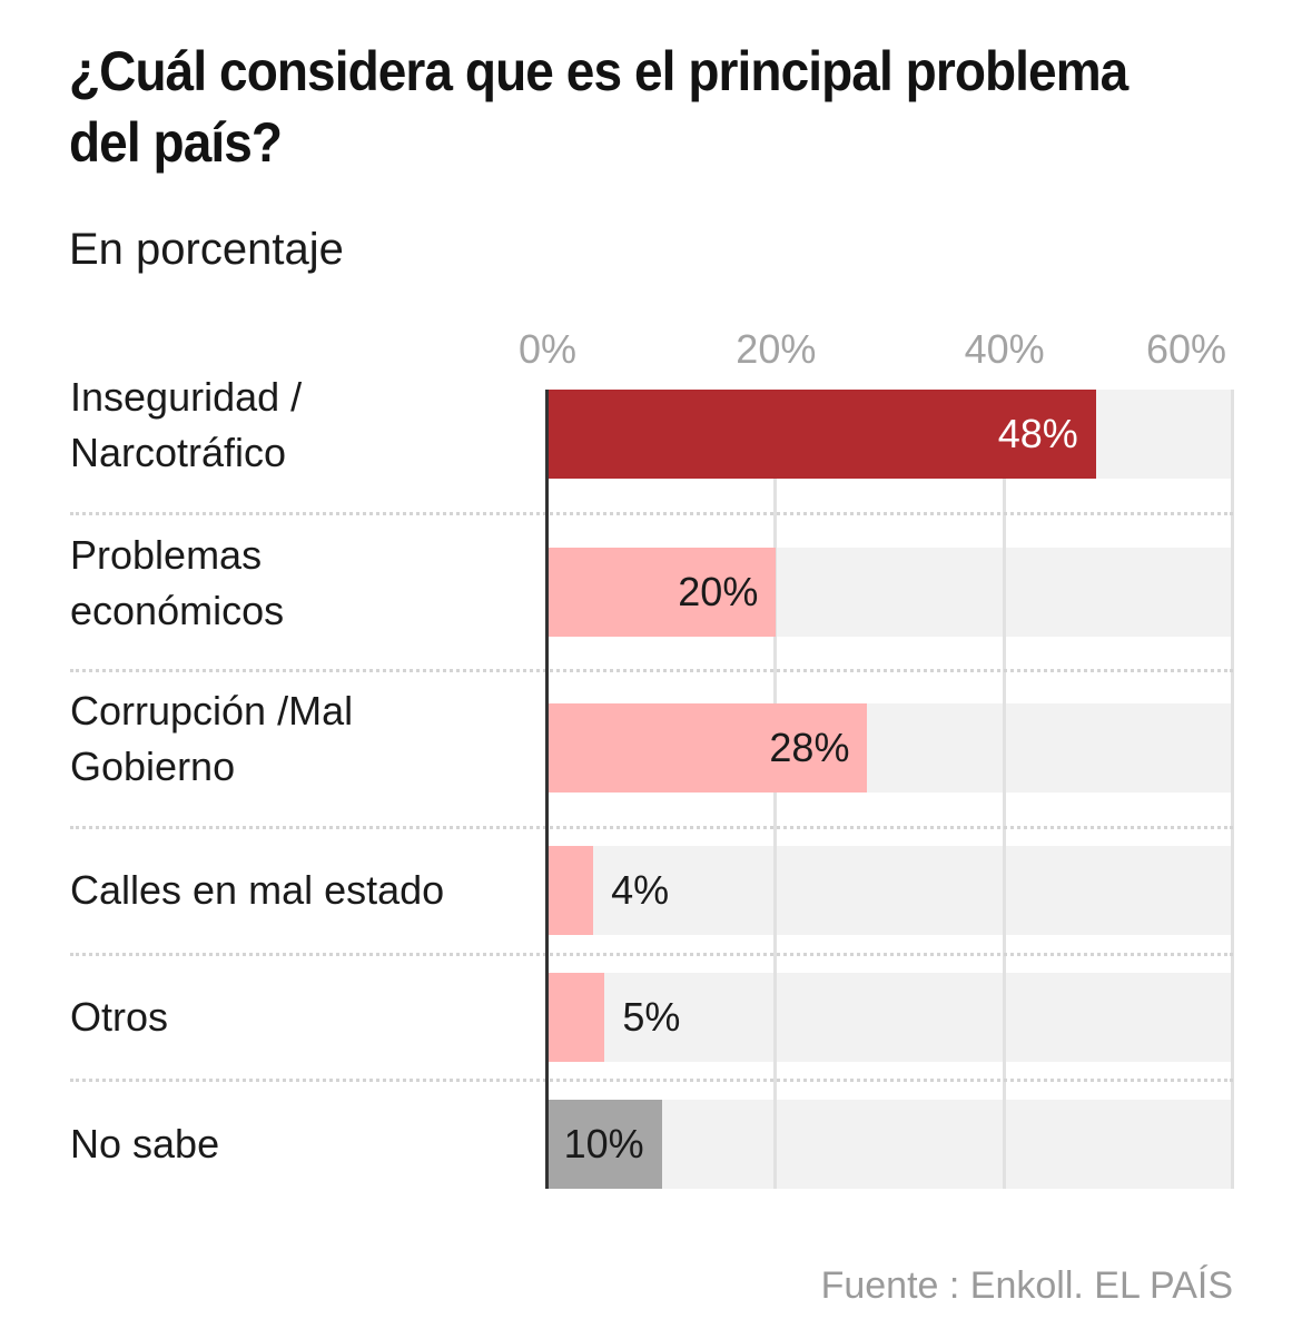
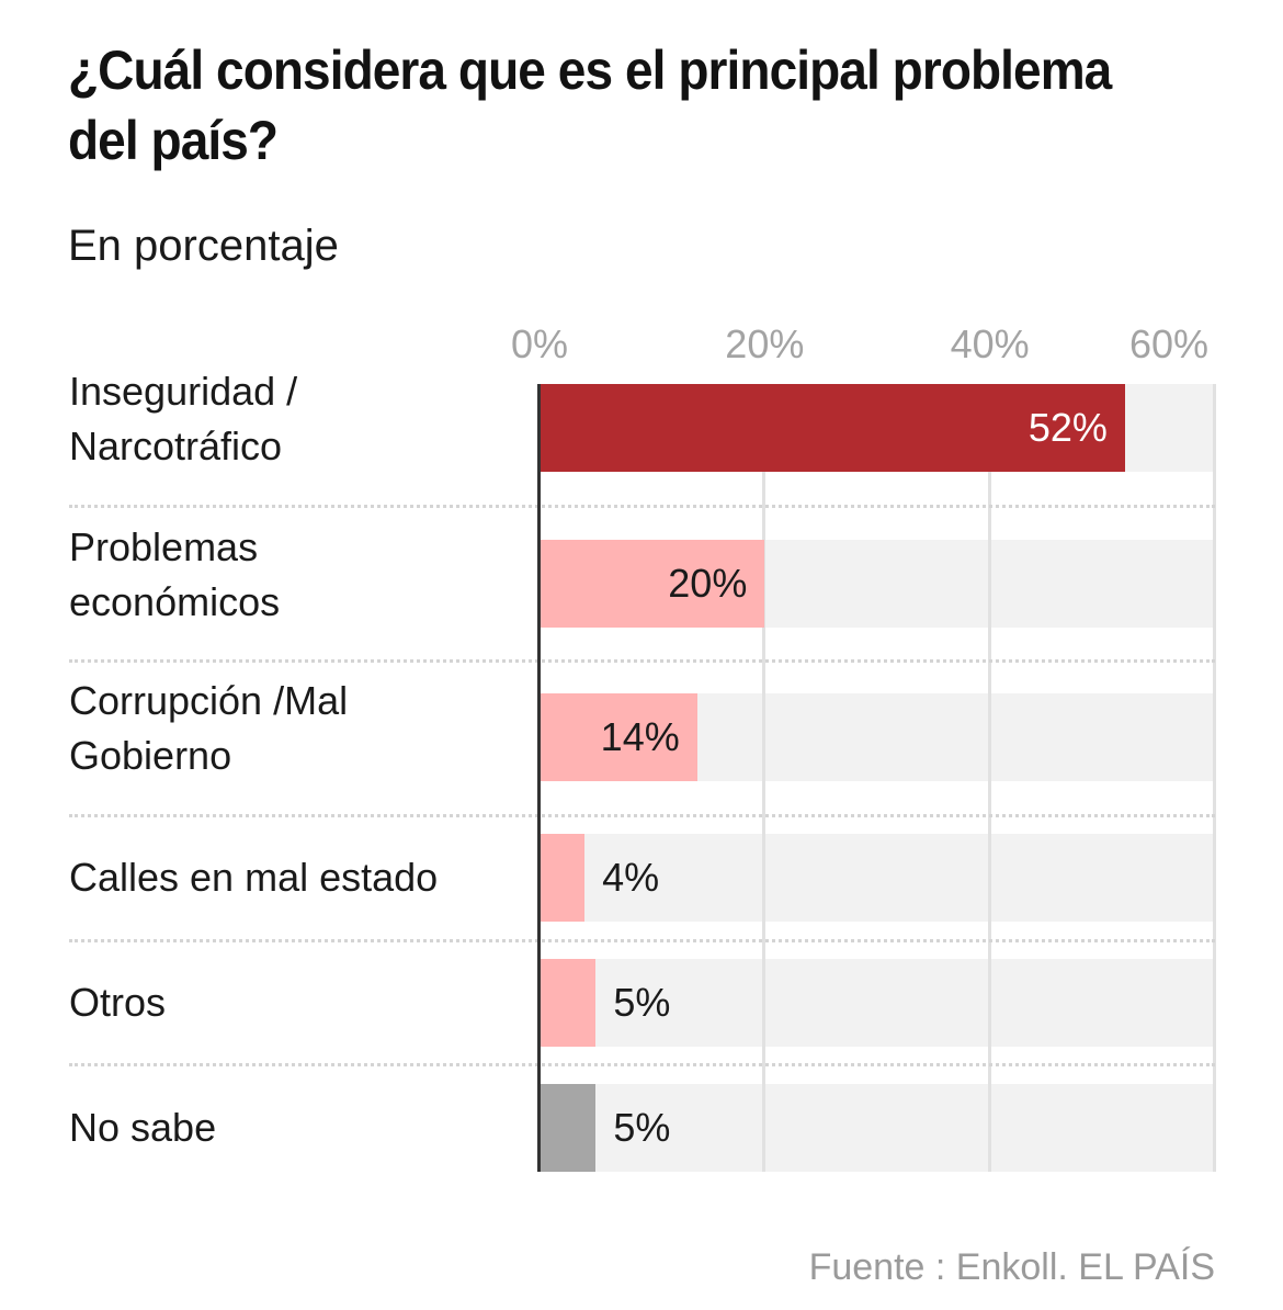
Inseguridad / Narcotráfico: 48% -> 52%
Corrupción /Mal Gobierno: 28% -> 14%
No sabe: 10% -> 5%
